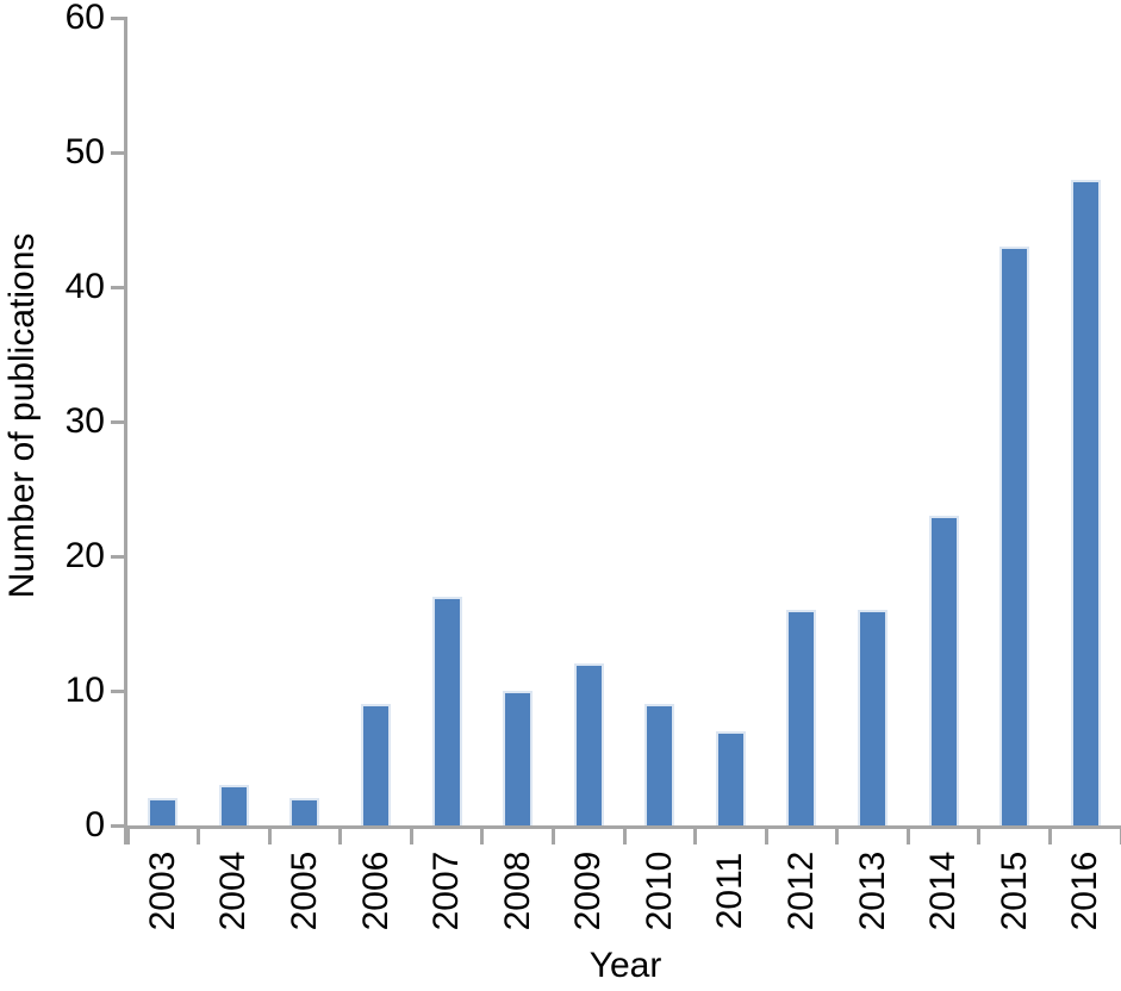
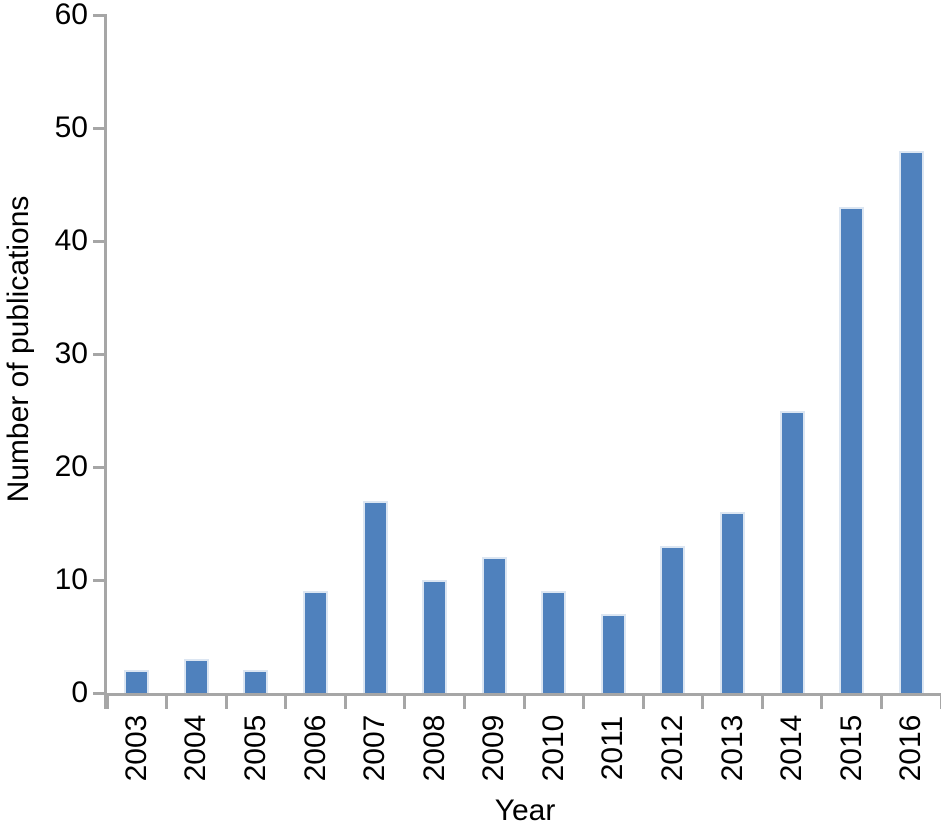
2012: 16 -> 13
2014: 23 -> 25
